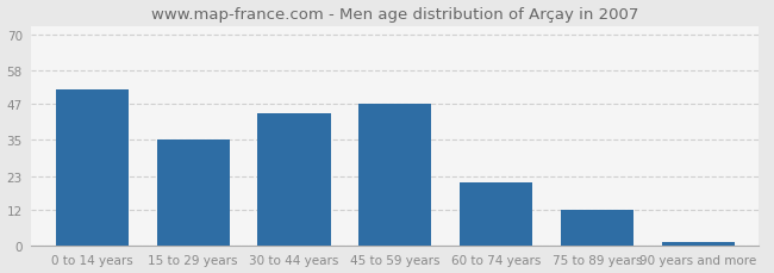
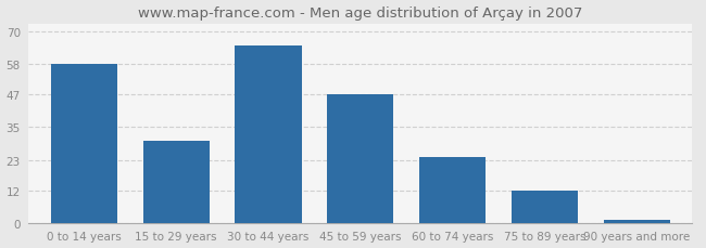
0 to 14 years: 52 -> 58
15 to 29 years: 35 -> 30
30 to 44 years: 44 -> 65
60 to 74 years: 21 -> 24
